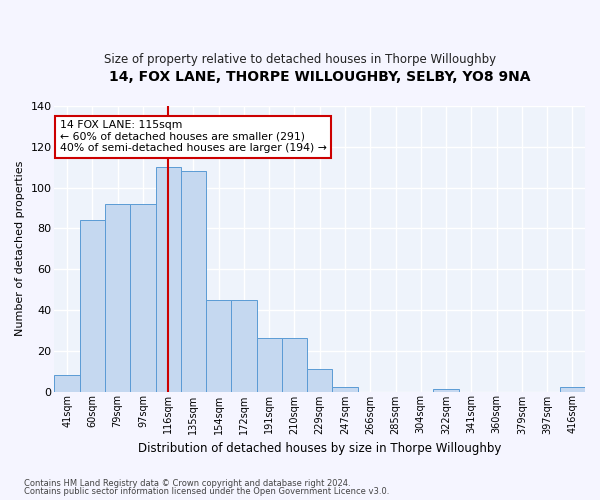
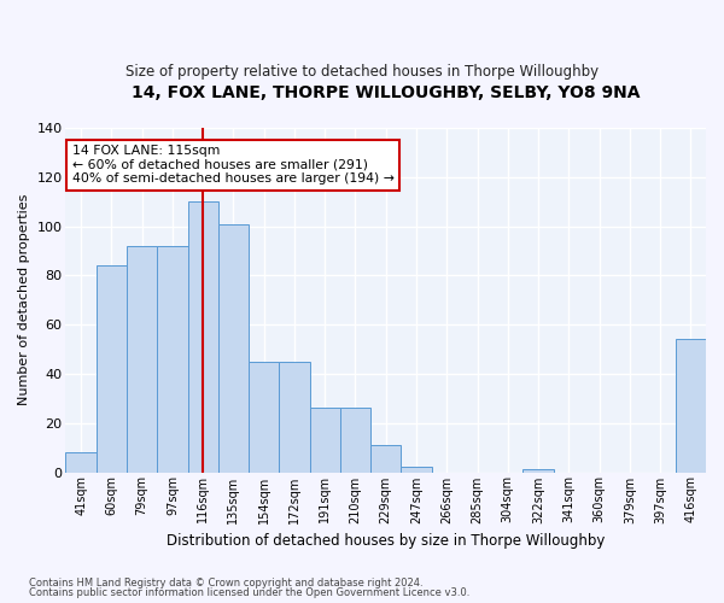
135sqm: 108 -> 101
416sqm: 2 -> 54
